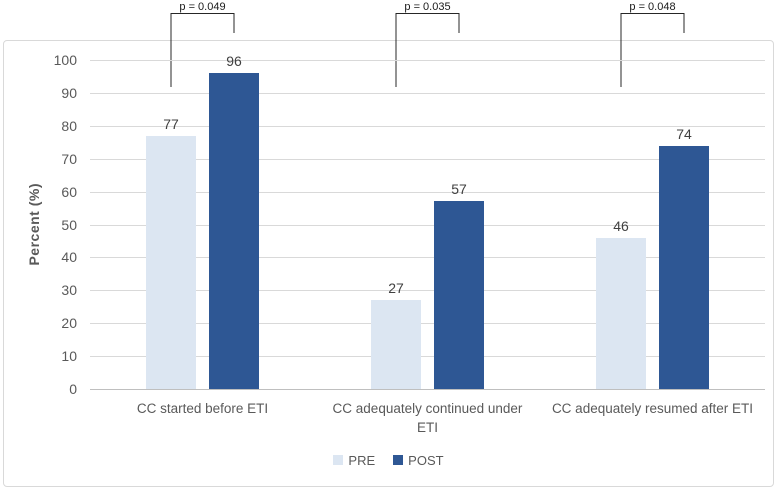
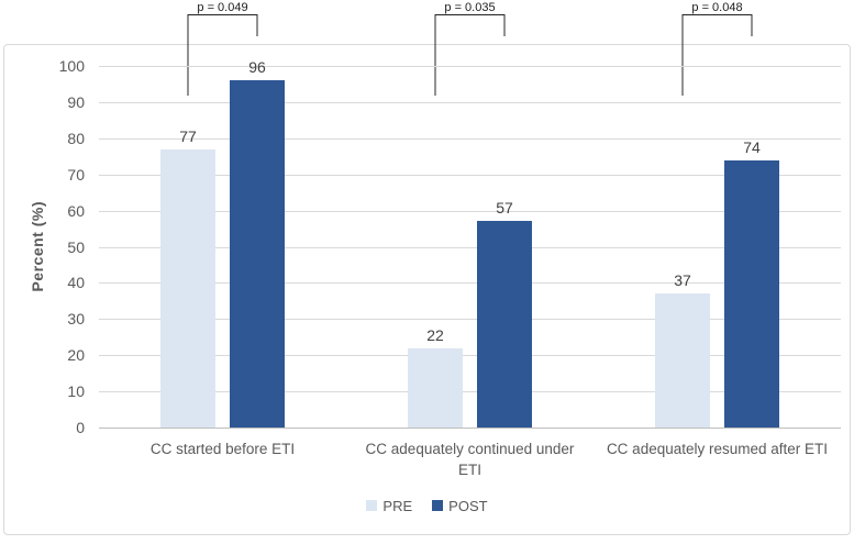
PRE/CC adequately continued under ETI: 27 -> 22
PRE/CC adequately resumed after ETI: 46 -> 37
